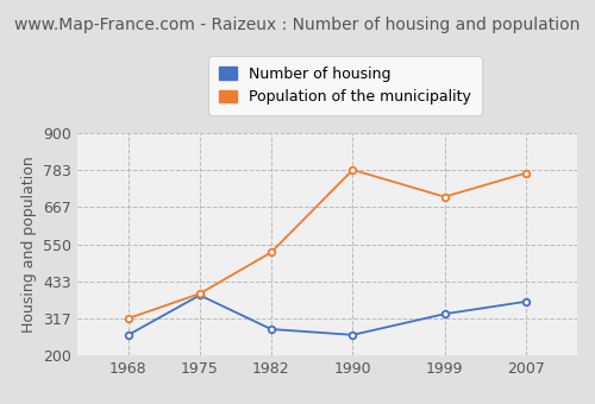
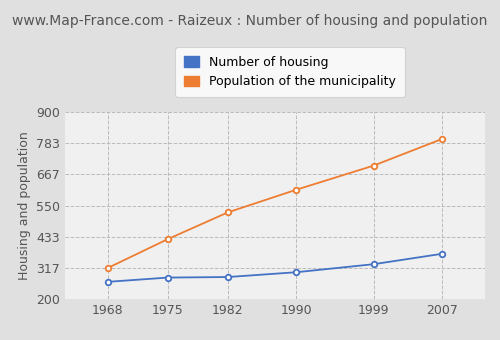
Number of housing/1975: 390 -> 281
Population of the municipality/1975: 395 -> 425
Number of housing/1990: 265 -> 301
Population of the municipality/1990: 785 -> 610
Population of the municipality/2007: 775 -> 800
